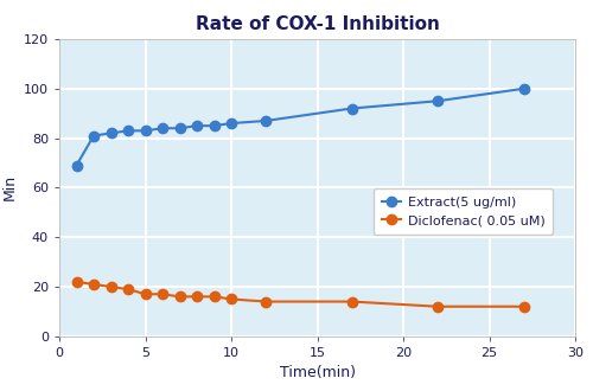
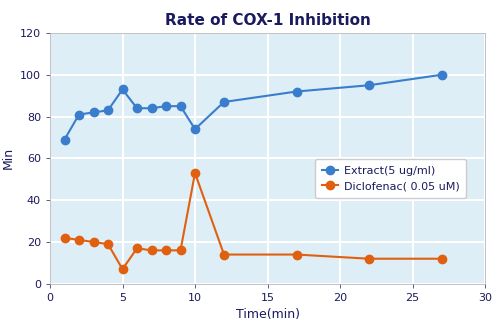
Extract(5 ug/ml)/5: 83 -> 93
Diclofenac( 0.05 uM)/5: 17 -> 7
Extract(5 ug/ml)/10: 86 -> 74
Diclofenac( 0.05 uM)/10: 15 -> 53
